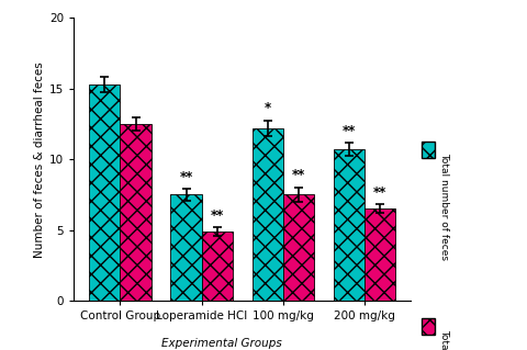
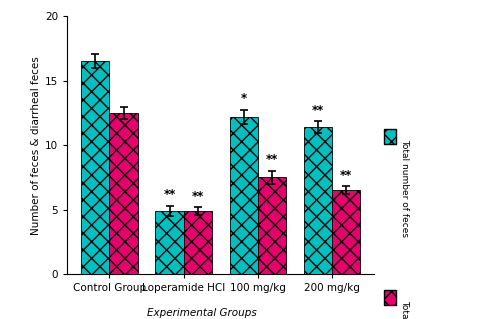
Total number of feces/Control Group: 15.3 -> 16.5
Total number of feces/Loperamide HCl: 7.5 -> 4.9
Total number of feces/200 mg/kg: 10.7 -> 11.4
